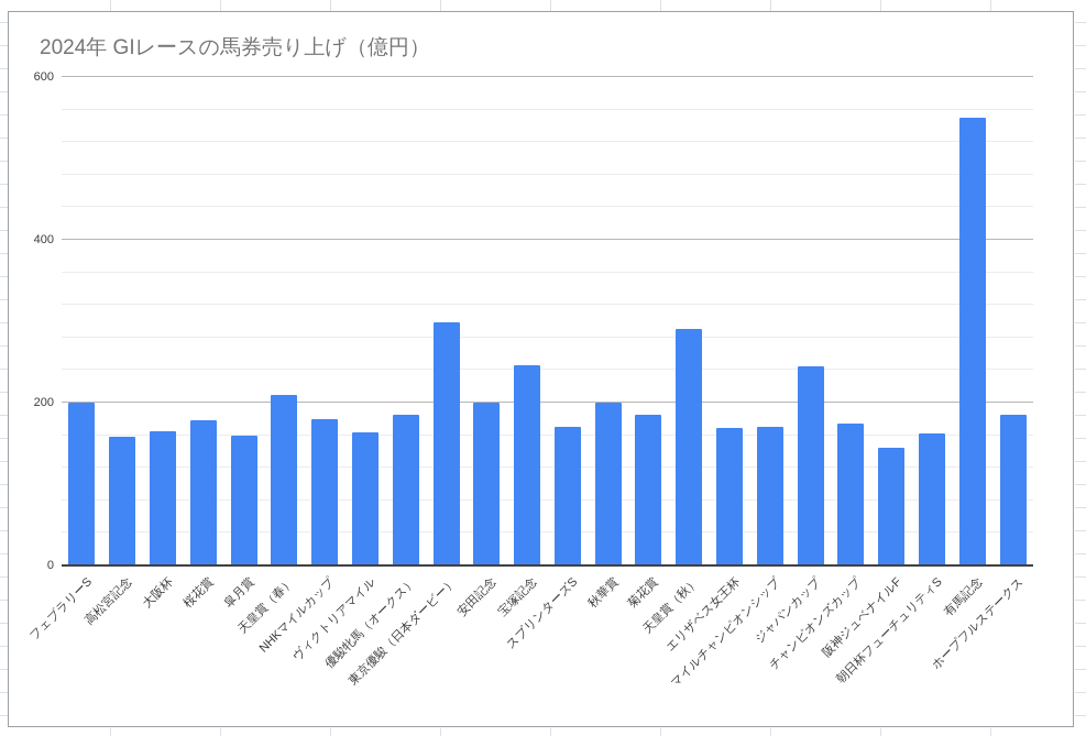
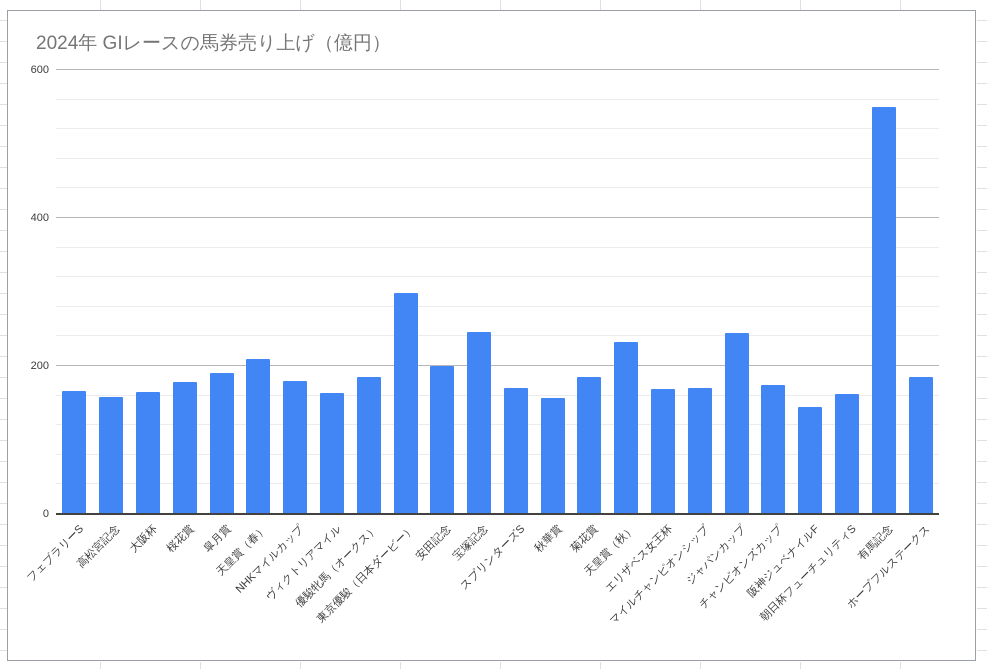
フェブラリーS: 200 -> 170
皐月賞: 160 -> 190
秋華賞: 200 -> 160
天皇賞（秋）: 290 -> 230
